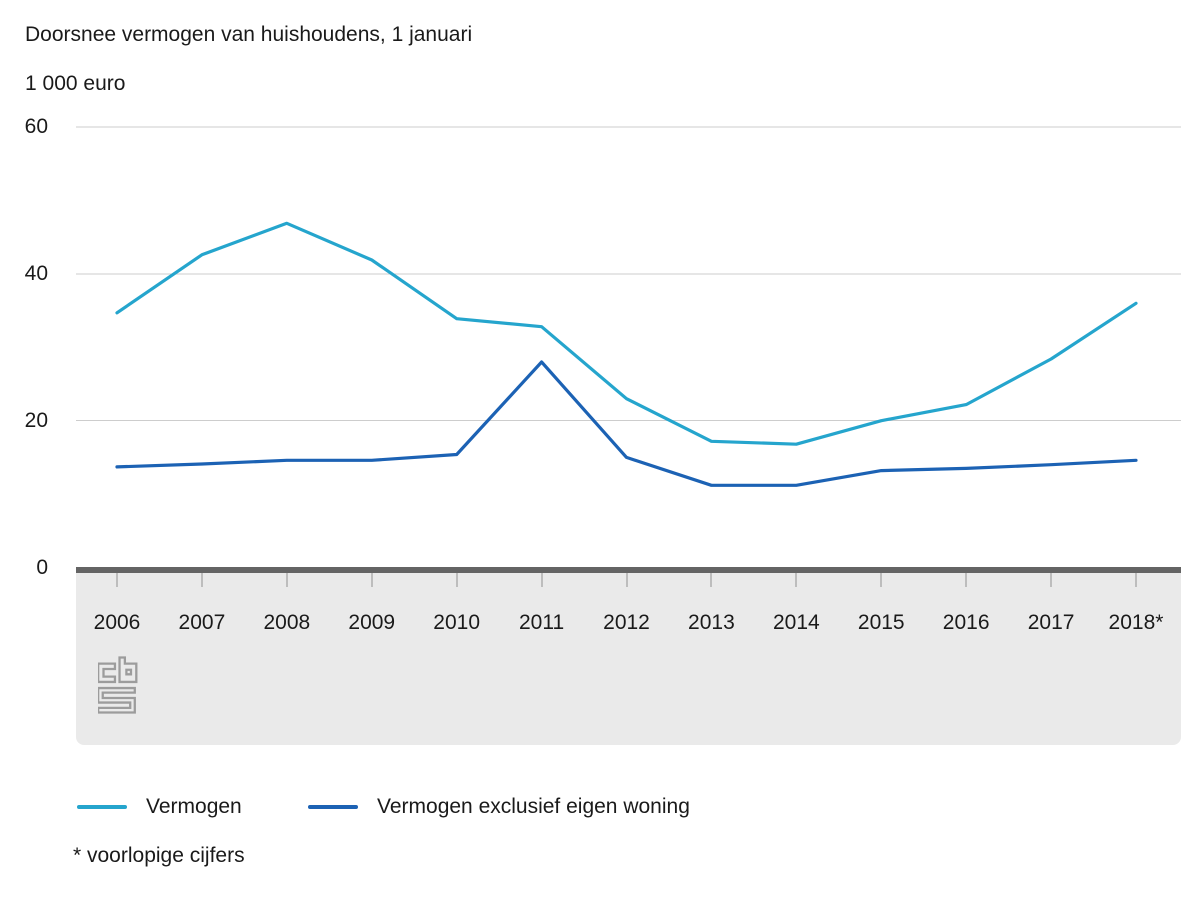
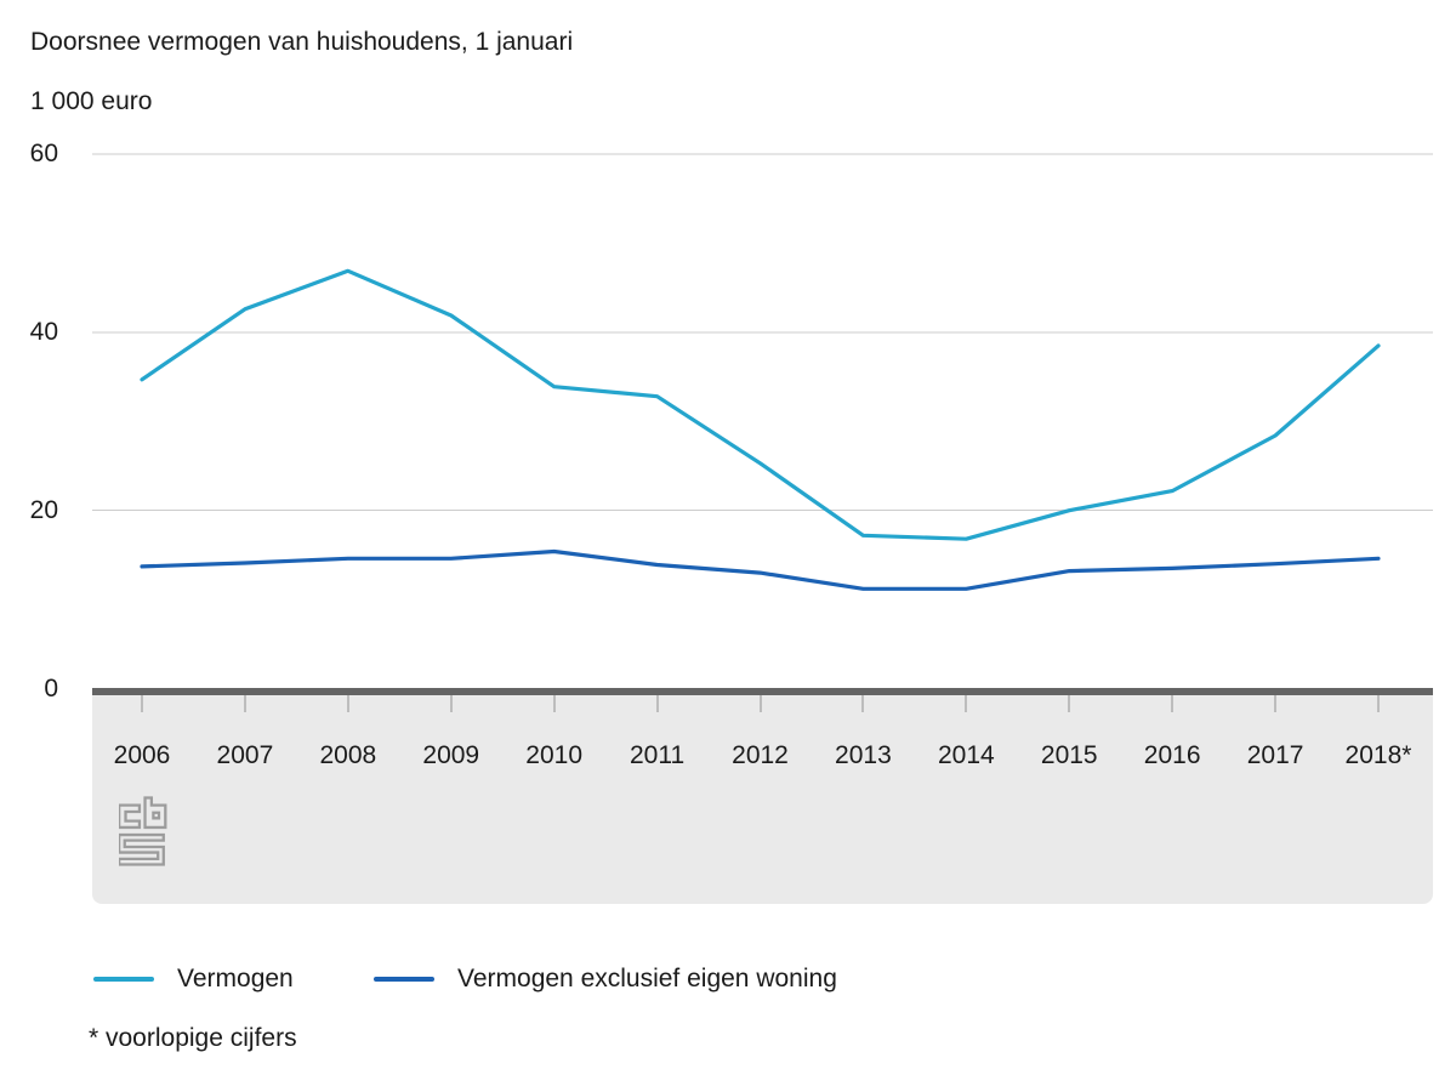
Vermogen exclusief eigen woning/2011: 28 -> 14
Vermogen/2012: 23 -> 25
Vermogen exclusief eigen woning/2012: 15 -> 13
Vermogen/2018*: 36 -> 38
